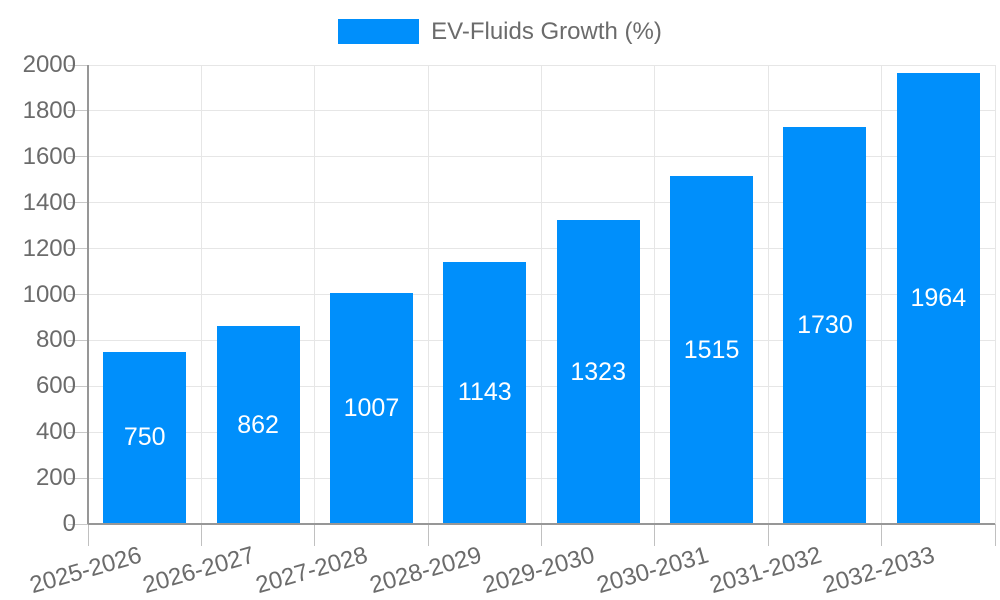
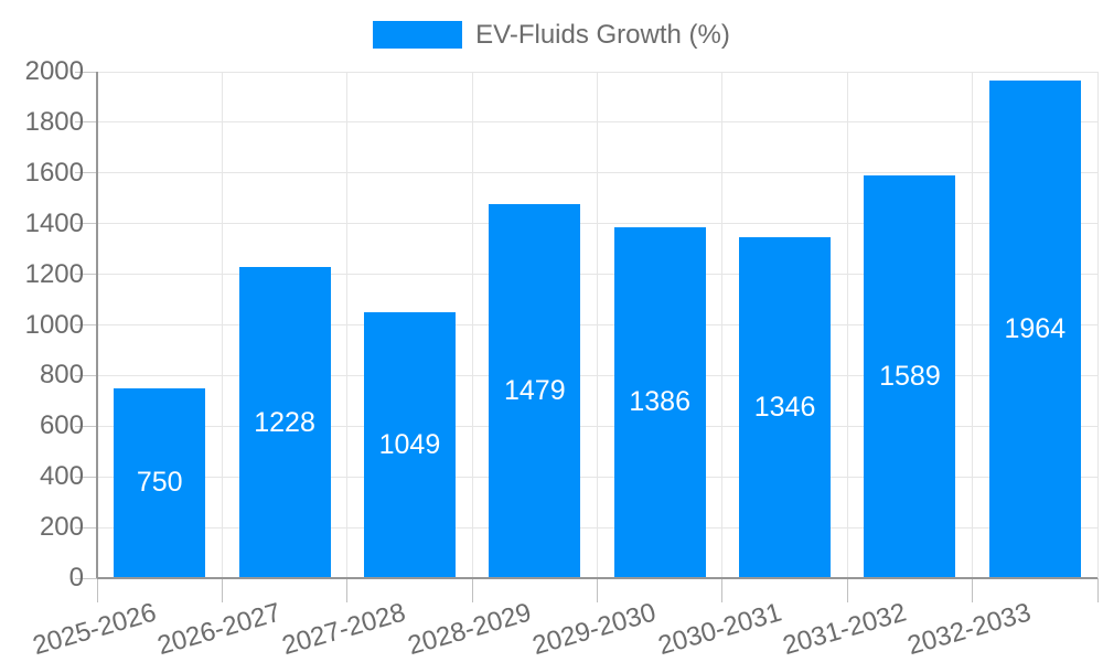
2026-2027: 862 -> 1228
2027-2028: 1007 -> 1049
2028-2029: 1143 -> 1479
2029-2030: 1323 -> 1386
2030-2031: 1515 -> 1346
2031-2032: 1730 -> 1589
